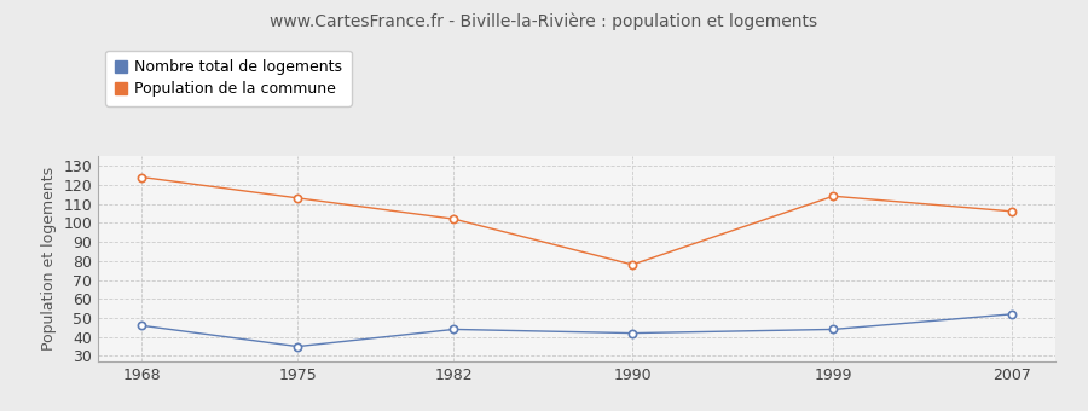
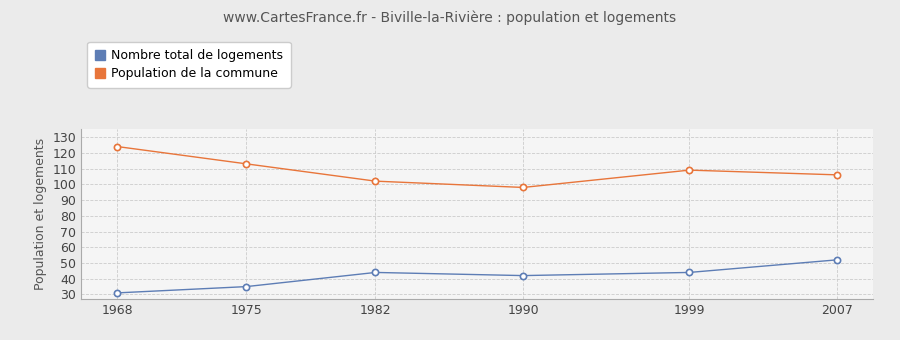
Nombre total de logements/1968: 46 -> 31
Population de la commune/1990: 78 -> 98
Population de la commune/1999: 114 -> 109
